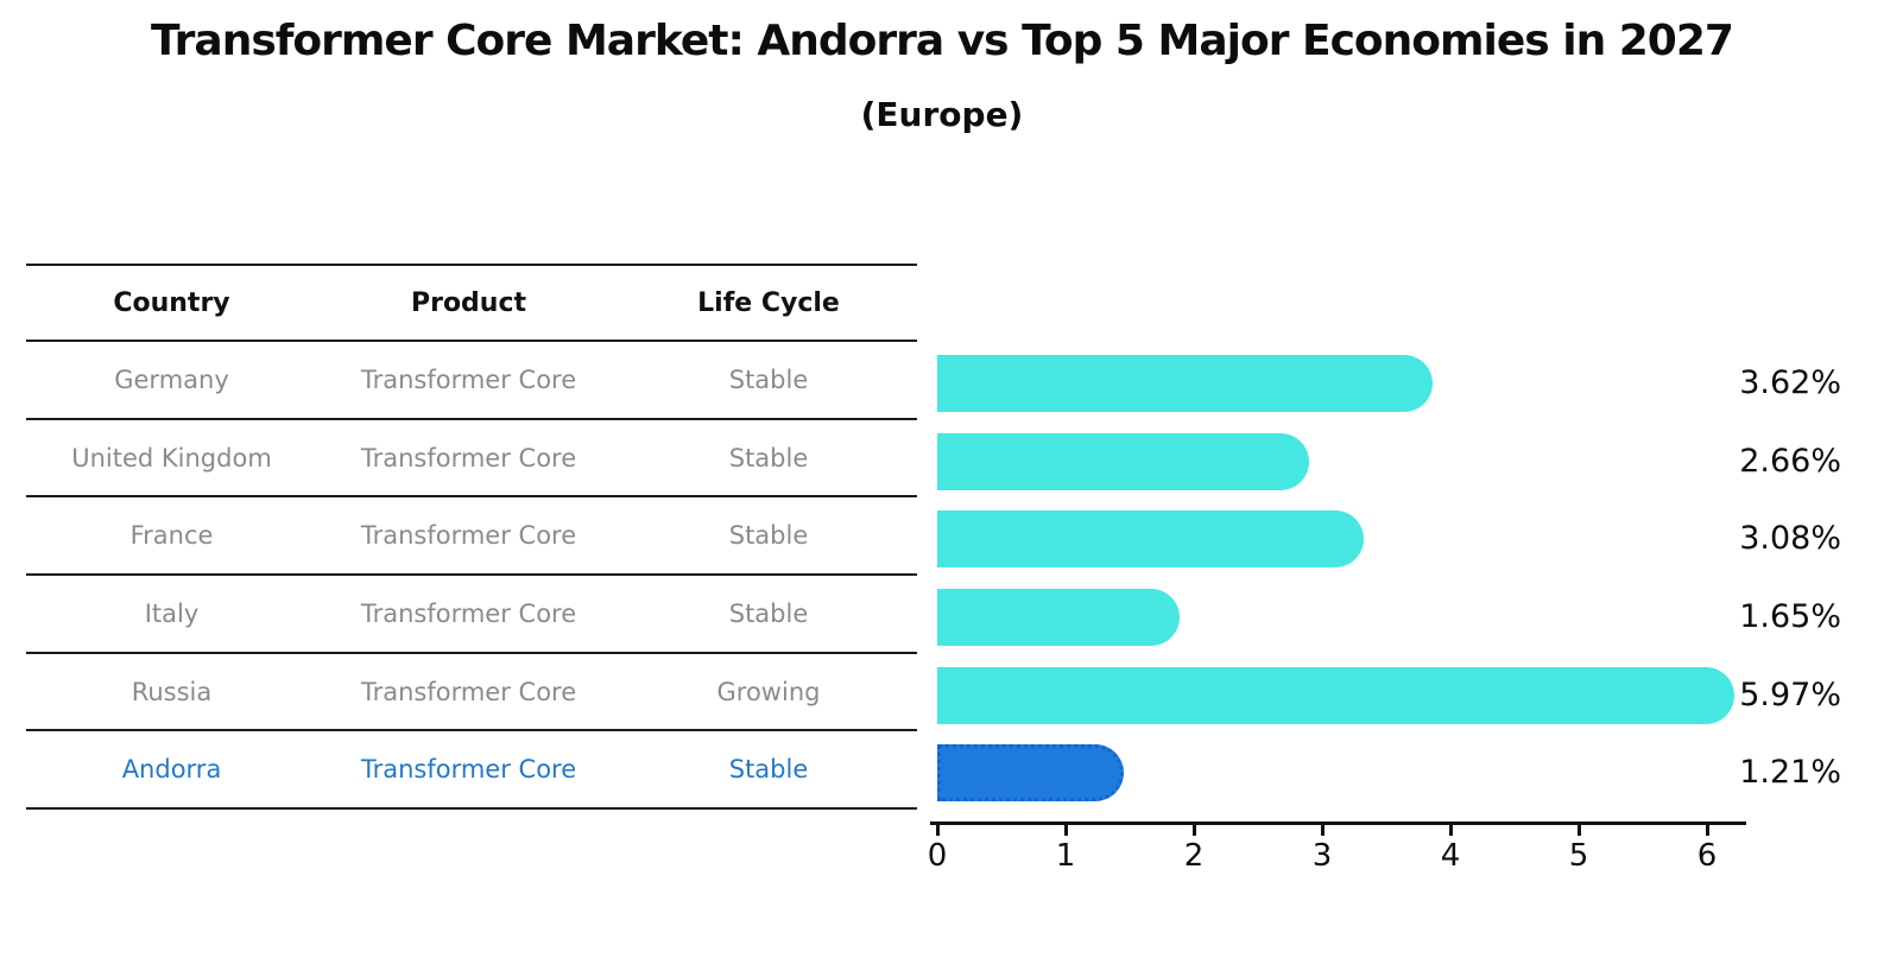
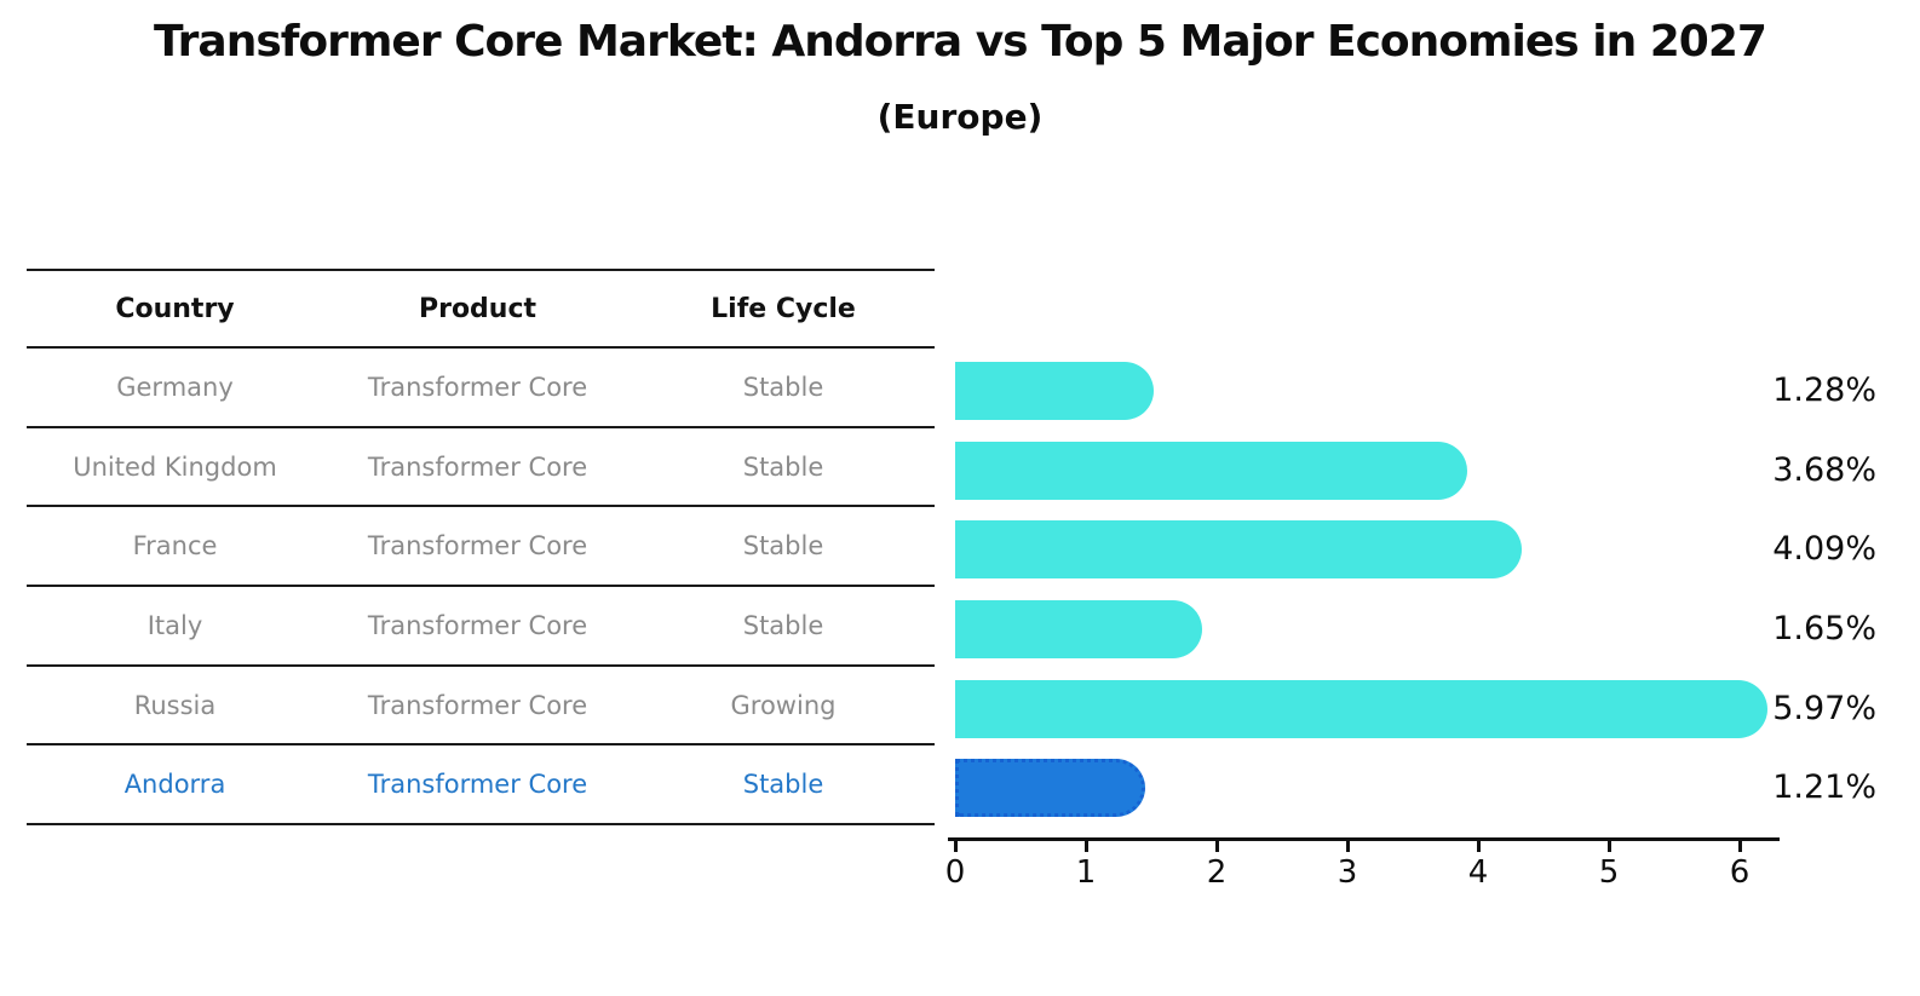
Germany: 3.62% -> 1.28%
United Kingdom: 2.66% -> 3.68%
France: 3.08% -> 4.09%
